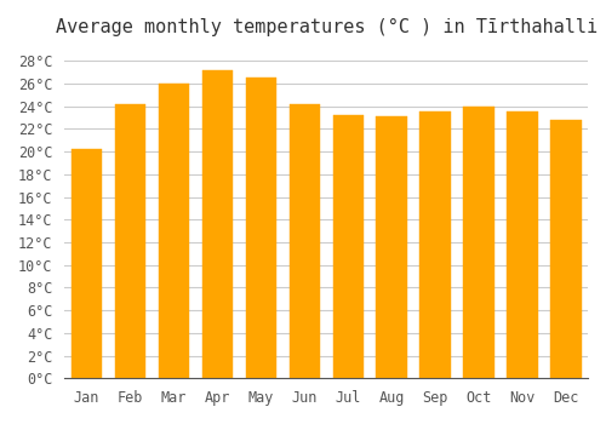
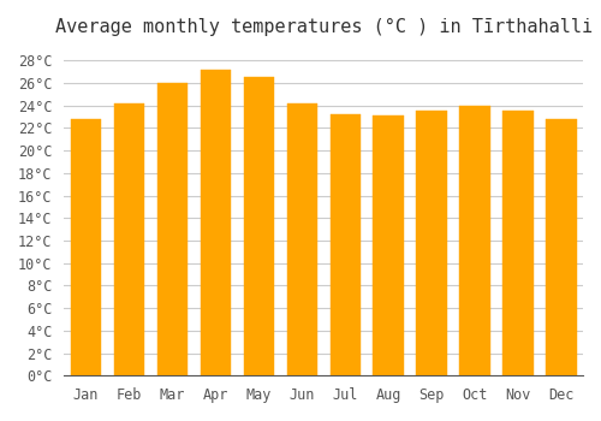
Jan: 20.2°C -> 22.8°C
